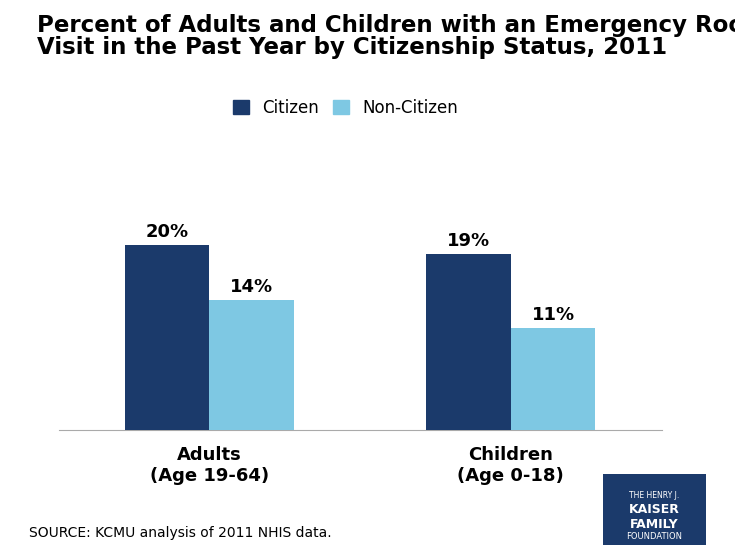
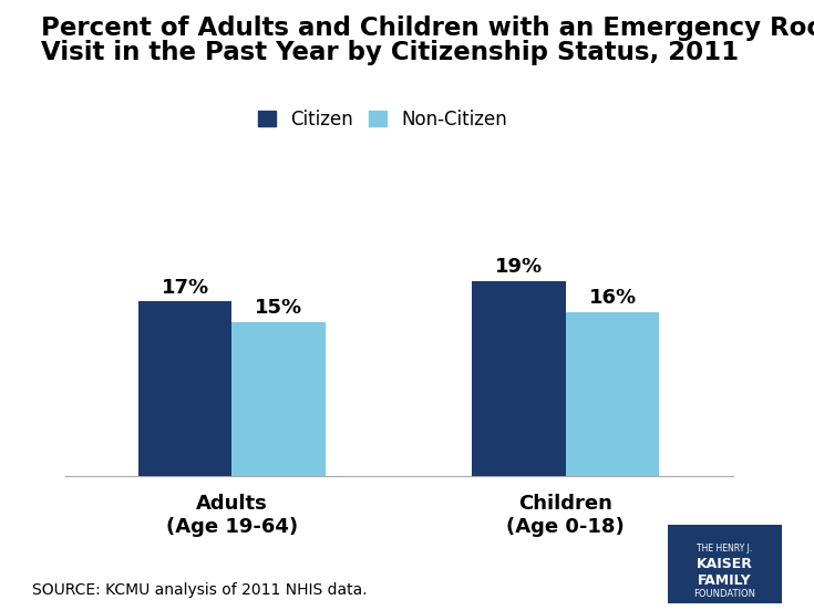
Citizen/Adults (Age 19-64): 20% -> 17%
Non-Citizen/Adults (Age 19-64): 14% -> 15%
Non-Citizen/Children (Age 0-18): 11% -> 16%
